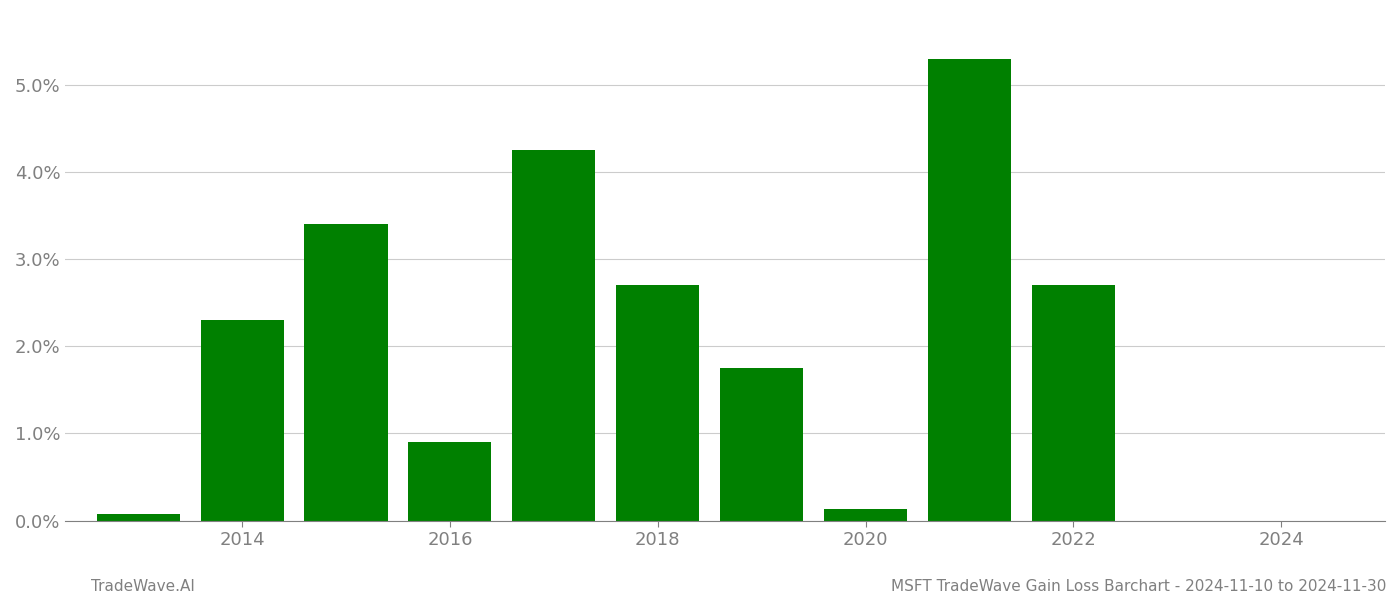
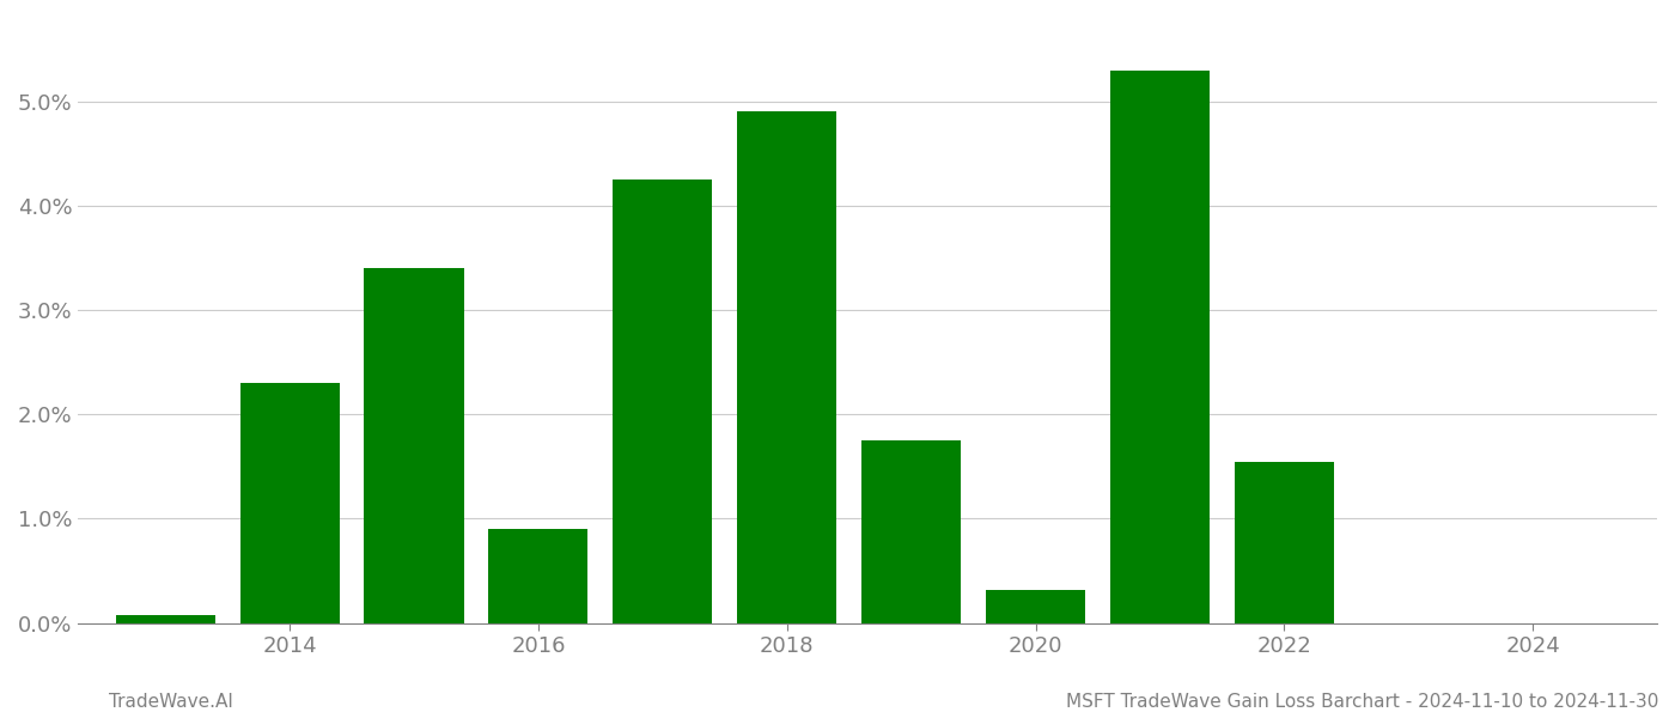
2018: 2.70% -> 4.90%
2020: 0.13% -> 0.32%
2022: 2.70% -> 1.54%
